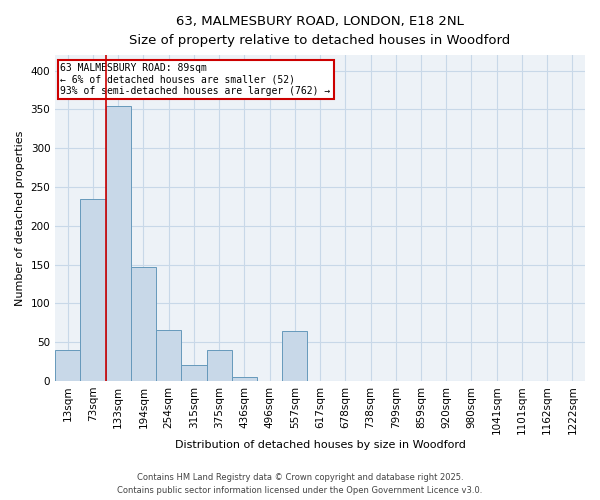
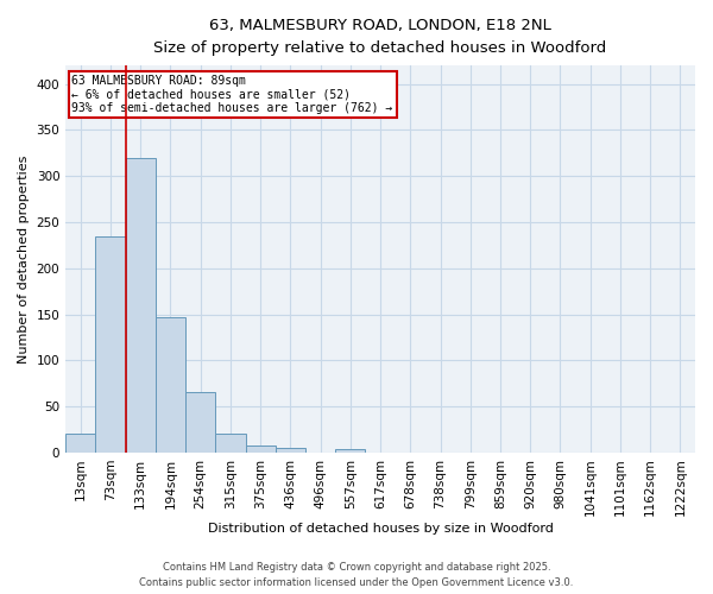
13sqm: 40 -> 20
133sqm: 354 -> 320
375sqm: 40 -> 8
557sqm: 64 -> 4
